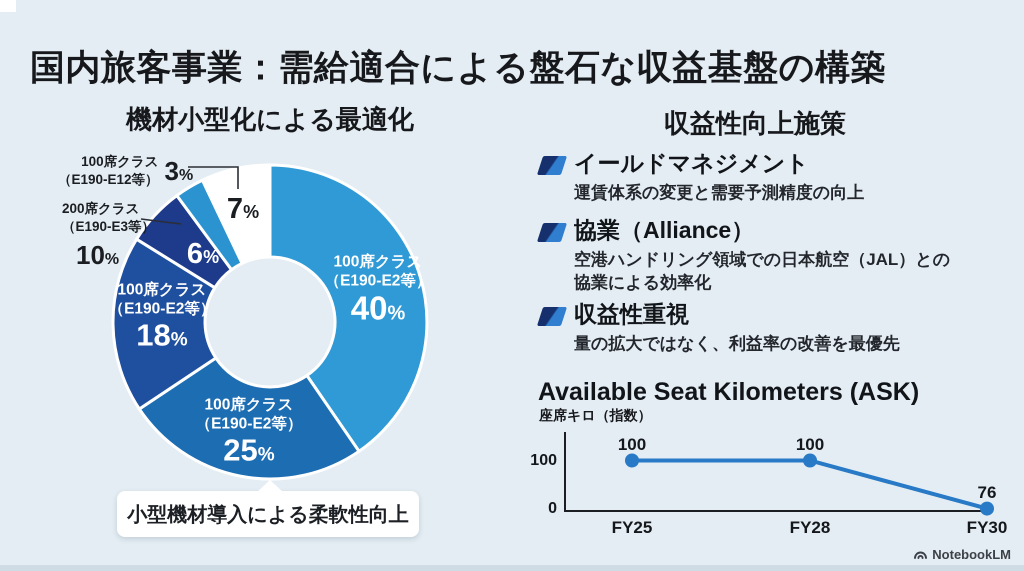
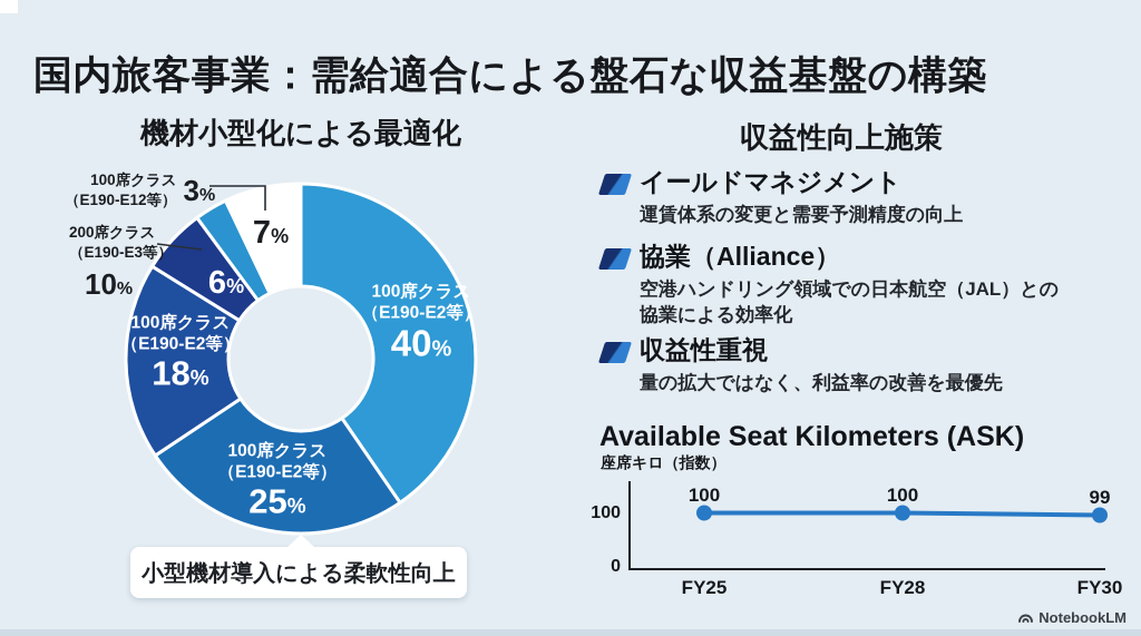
Available Seat Kilometers (ASK)/FY30: 76 -> 99
